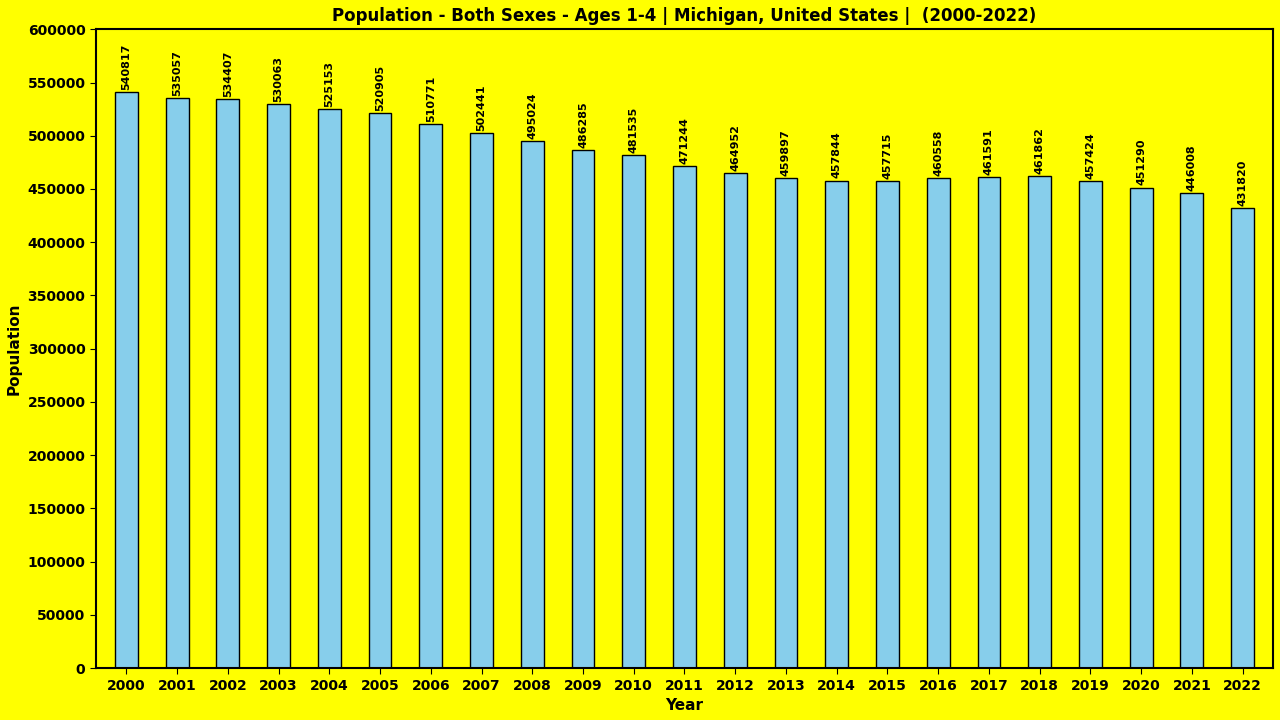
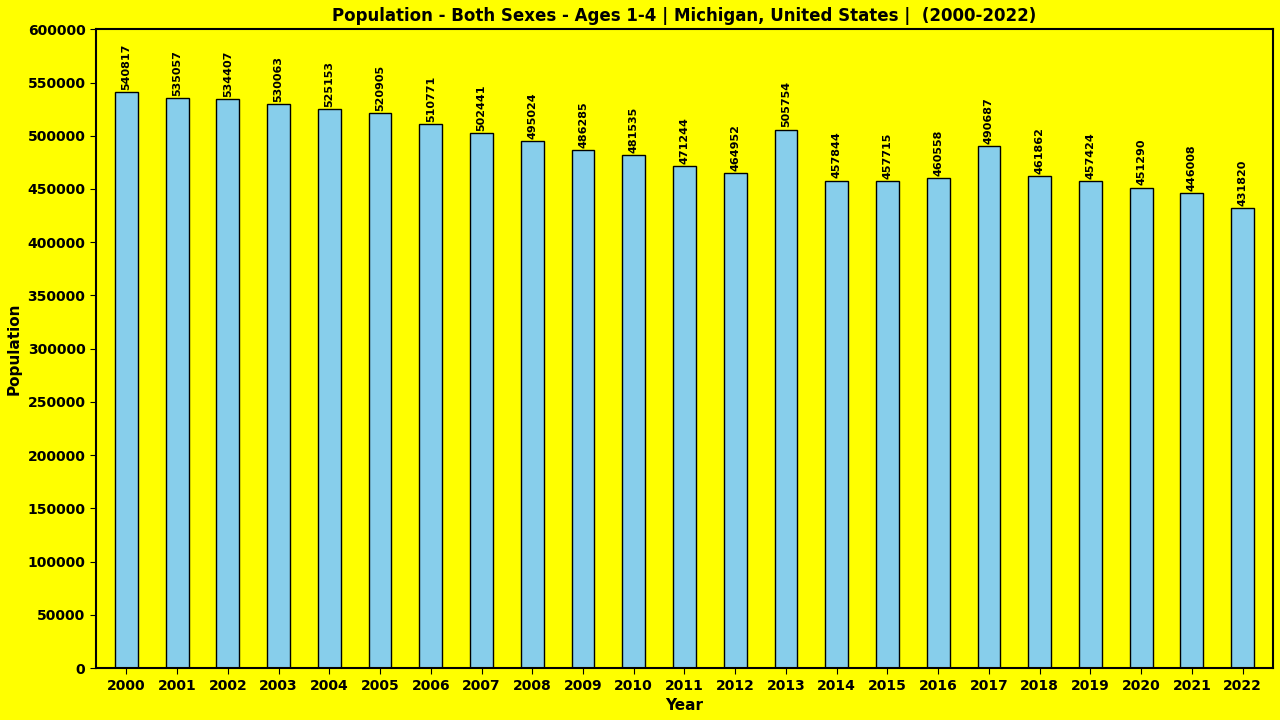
2013: 459897 -> 505754
2017: 461591 -> 490687
